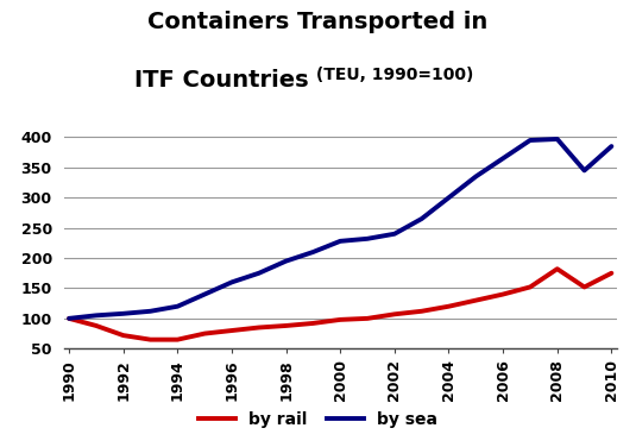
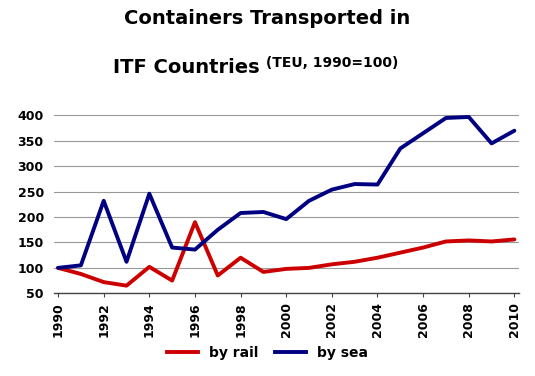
by sea/1992: 108 -> 232
by rail/1994: 65 -> 102
by sea/1994: 120 -> 246
by rail/1996: 80 -> 190
by sea/1996: 160 -> 136
by rail/1998: 88 -> 120
by sea/1998: 195 -> 208
by sea/2000: 228 -> 196
by sea/2002: 240 -> 254
by sea/2004: 300 -> 264
by rail/2008: 182 -> 154
by rail/2010: 175 -> 156
by sea/2010: 385 -> 370
